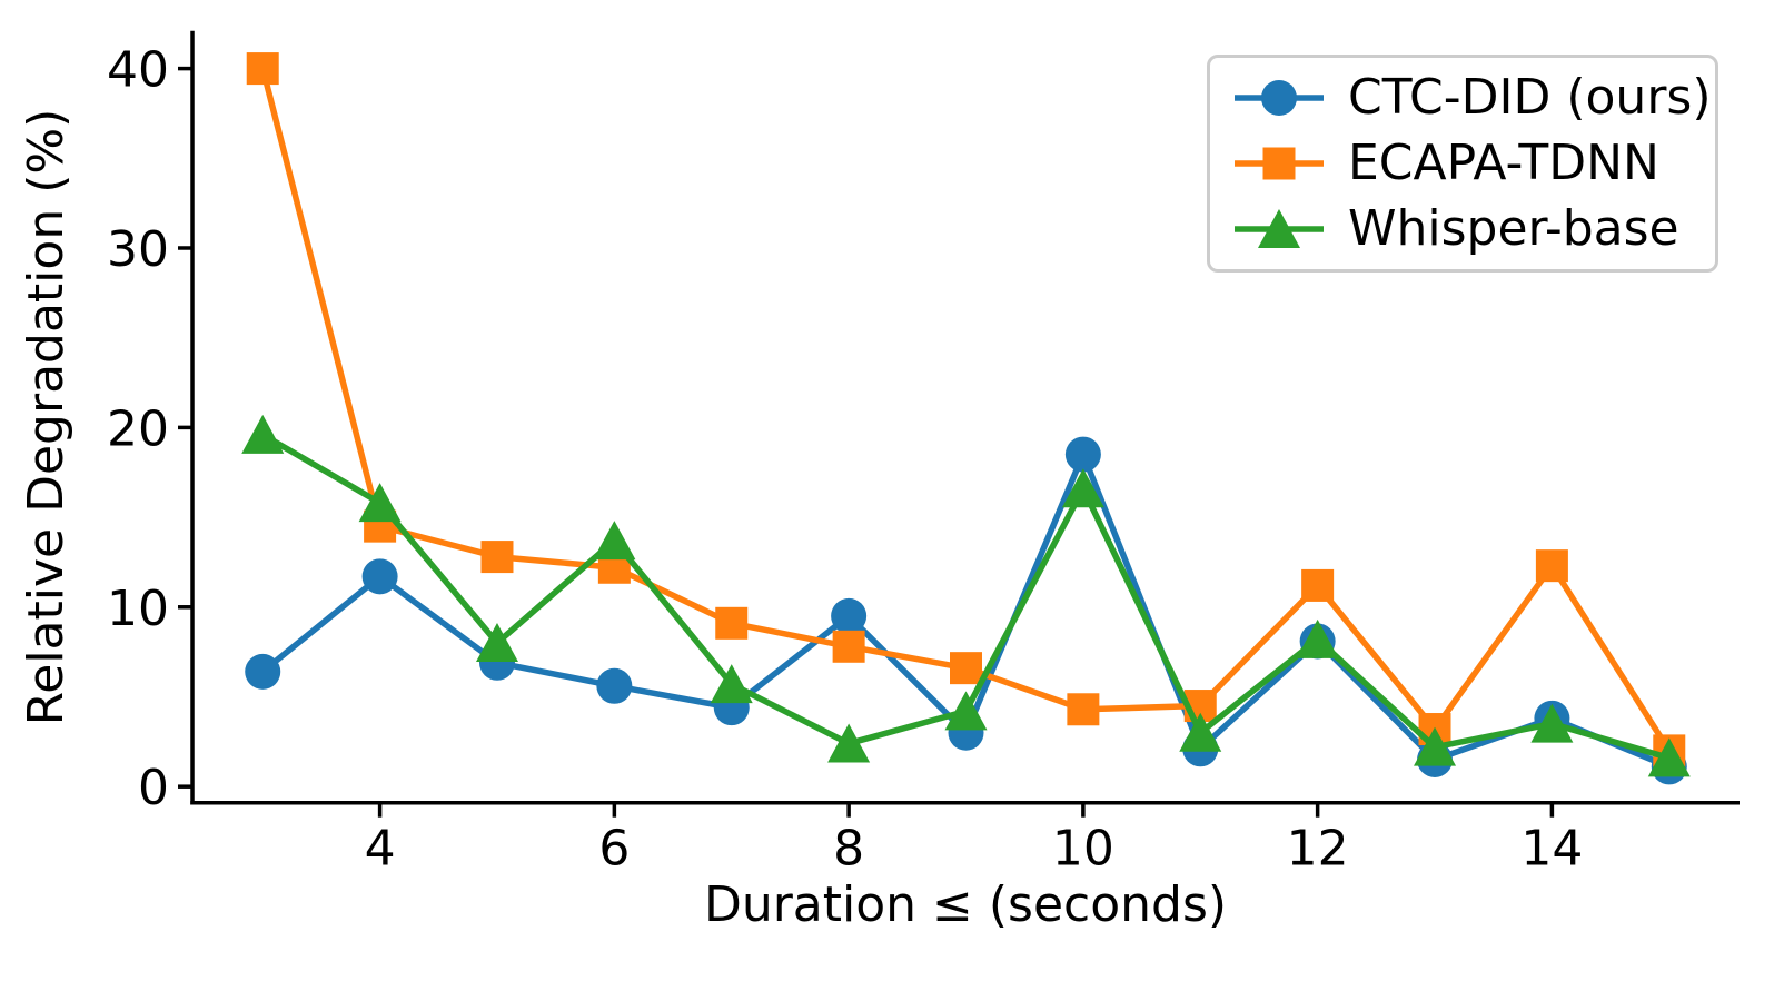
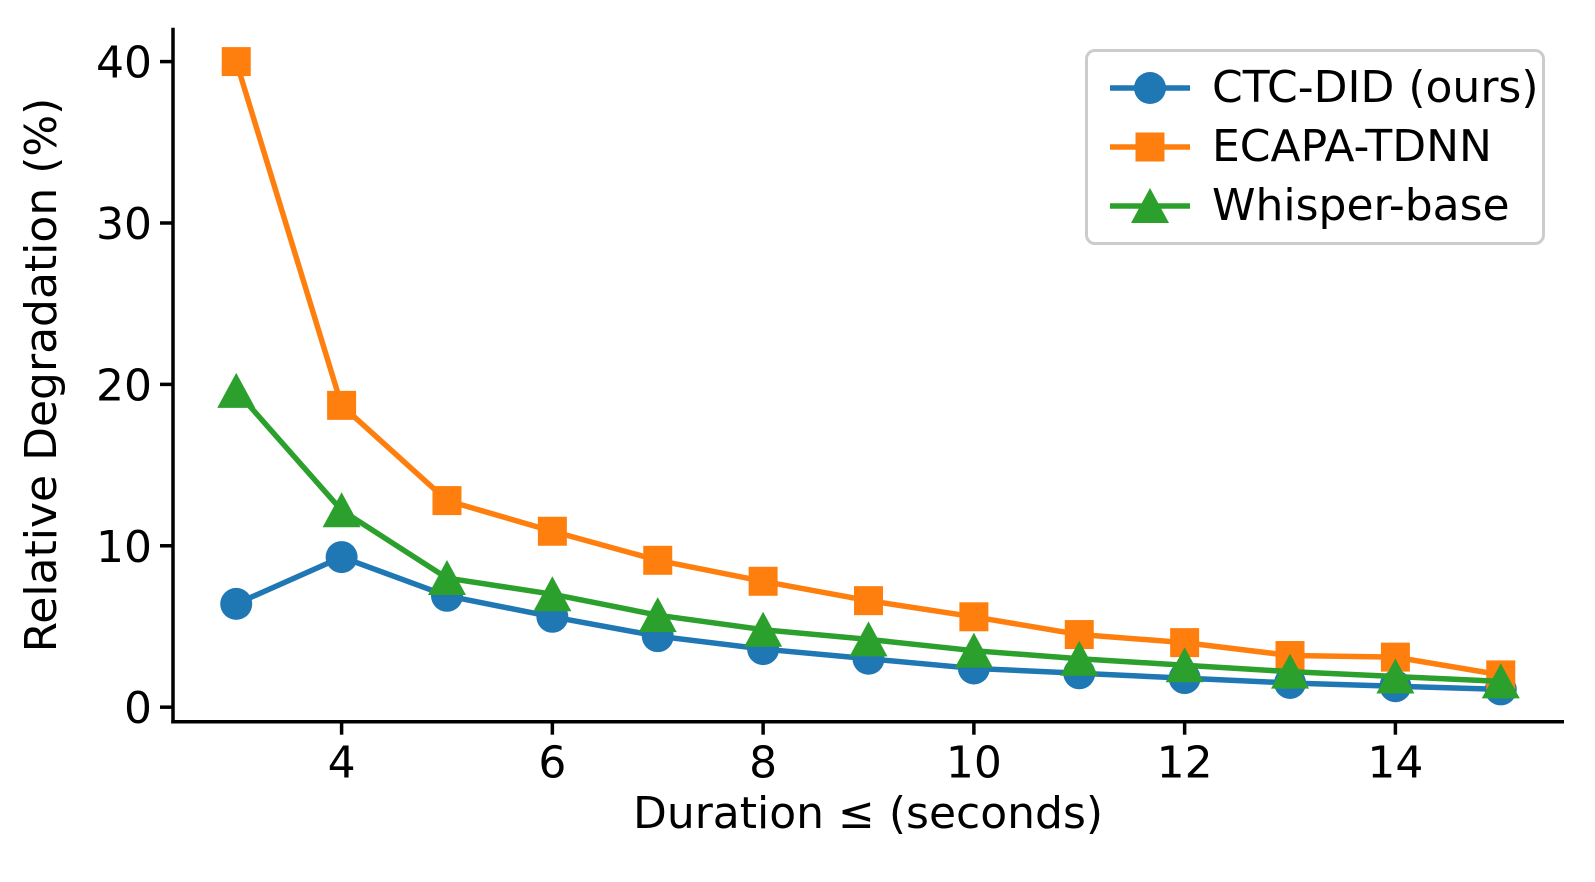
CTC-DID (ours)/4: 11.7 -> 9.3
ECAPA-TDNN/4: 14.5 -> 18.7
Whisper-base/4: 15.8 -> 12.2
ECAPA-TDNN/6: 12.2 -> 10.9
Whisper-base/6: 13.7 -> 7.0
CTC-DID (ours)/8: 9.5 -> 3.6
Whisper-base/8: 2.4 -> 4.8
CTC-DID (ours)/10: 18.5 -> 2.4
ECAPA-TDNN/10: 4.3 -> 5.6
Whisper-base/10: 16.6 -> 3.5
CTC-DID (ours)/12: 8.1 -> 1.8
ECAPA-TDNN/12: 11.2 -> 4.0
Whisper-base/12: 8.2 -> 2.6
CTC-DID (ours)/14: 3.8 -> 1.3
ECAPA-TDNN/14: 12.3 -> 3.1
Whisper-base/14: 3.5 -> 1.9
